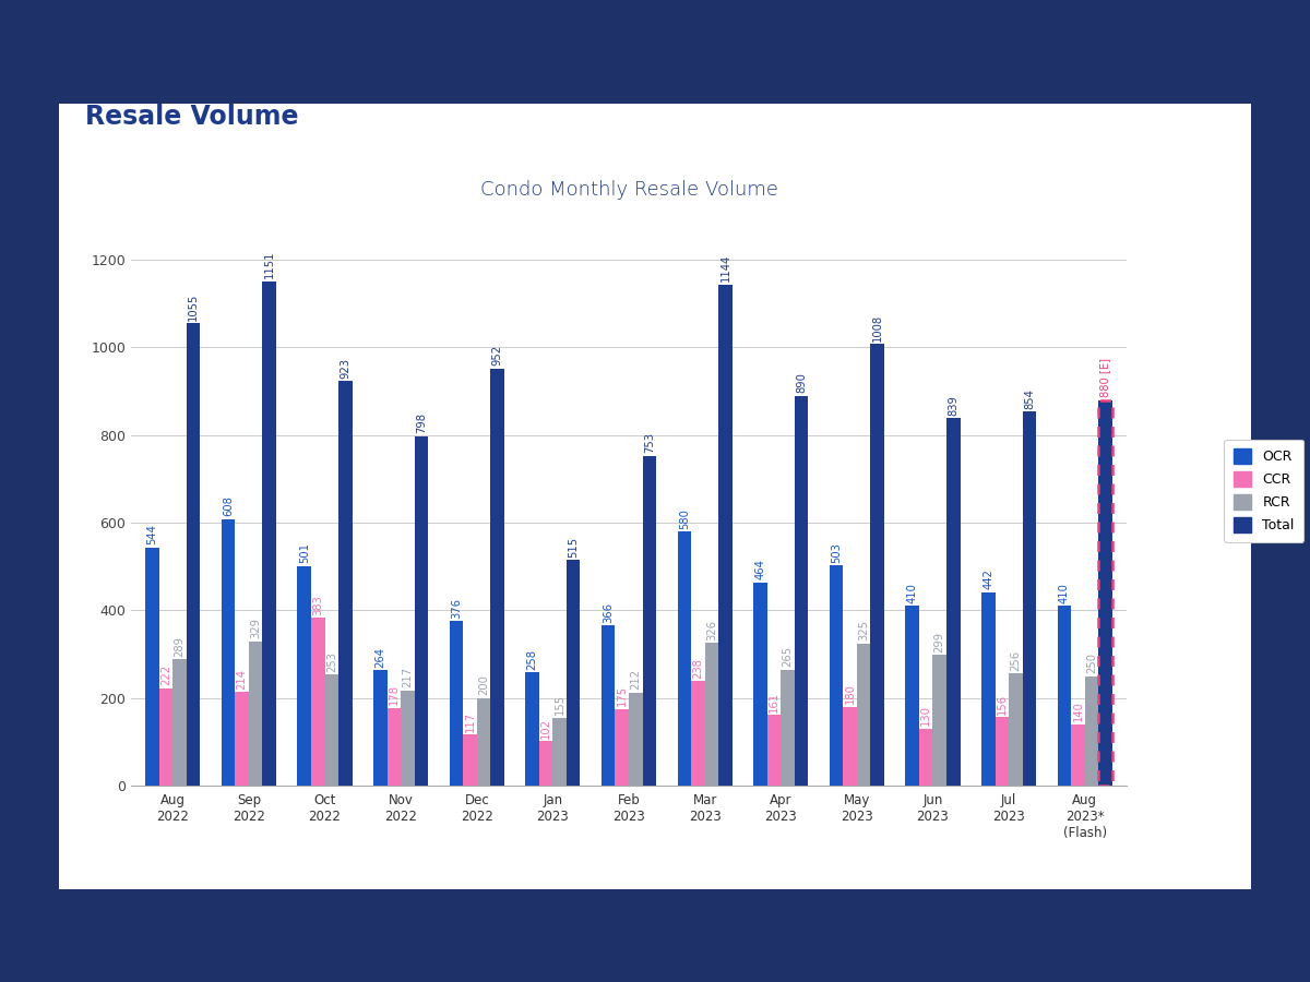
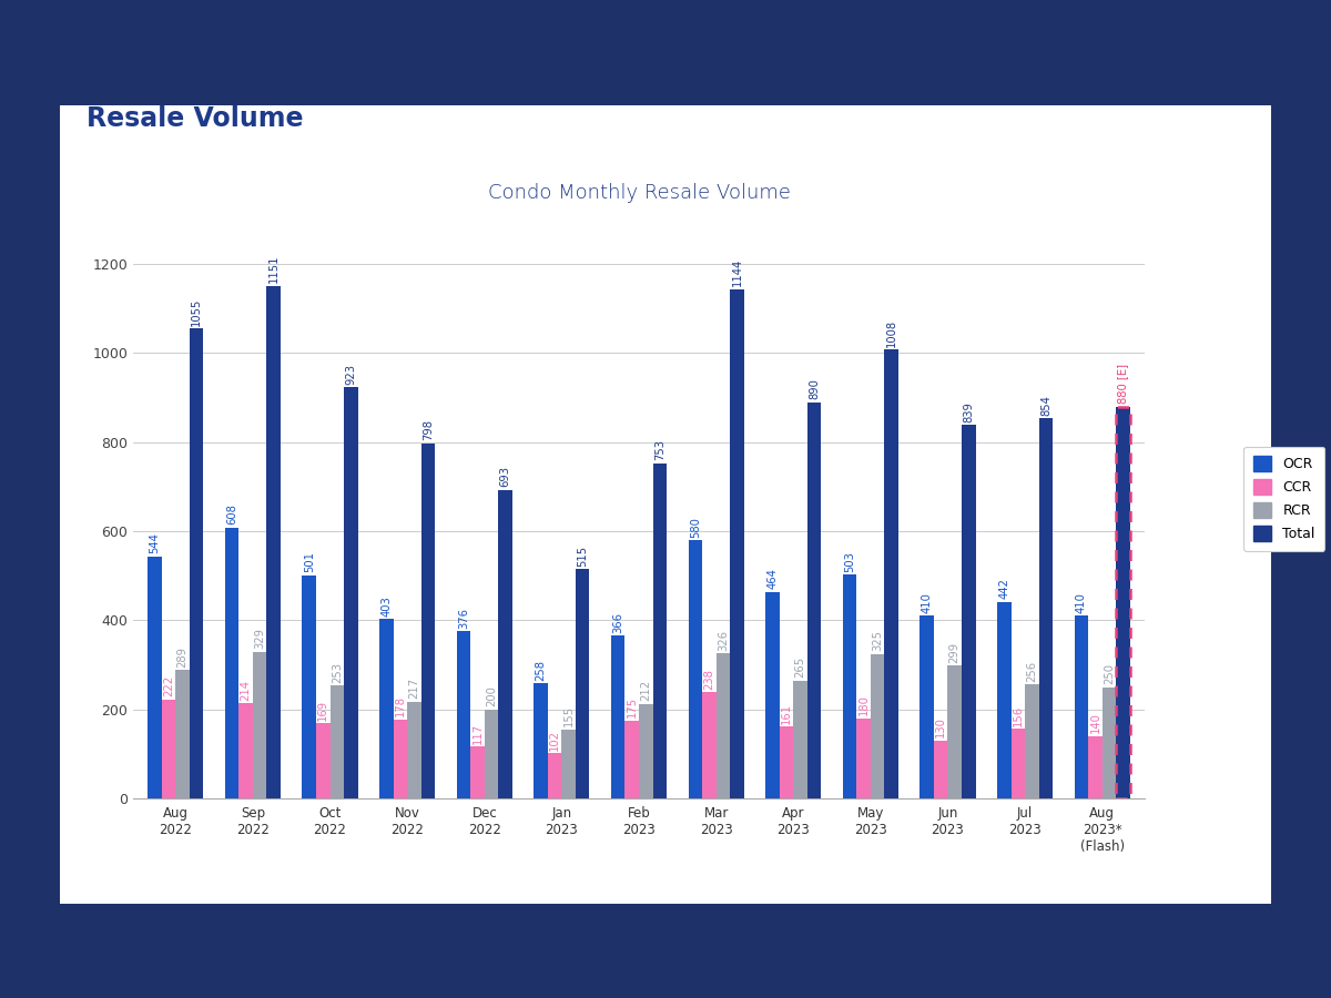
CCR/Oct 2022: 383 -> 169
OCR/Nov 2022: 264 -> 403
Total/Dec 2022: 952 -> 693
